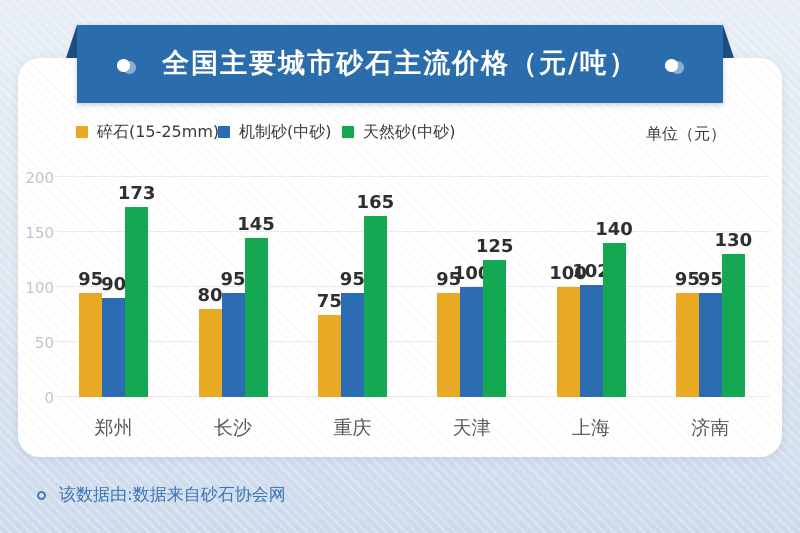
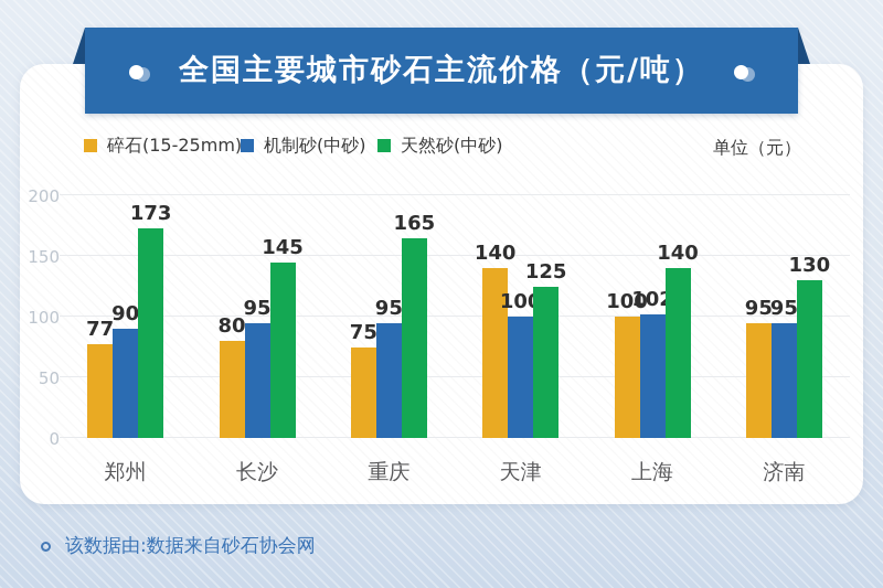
碎石(15-25mm)/郑州: 95 -> 77
碎石(15-25mm)/天津: 95 -> 140
